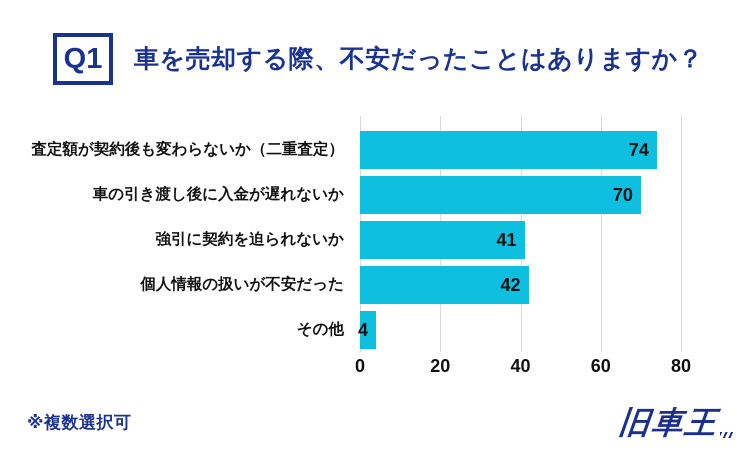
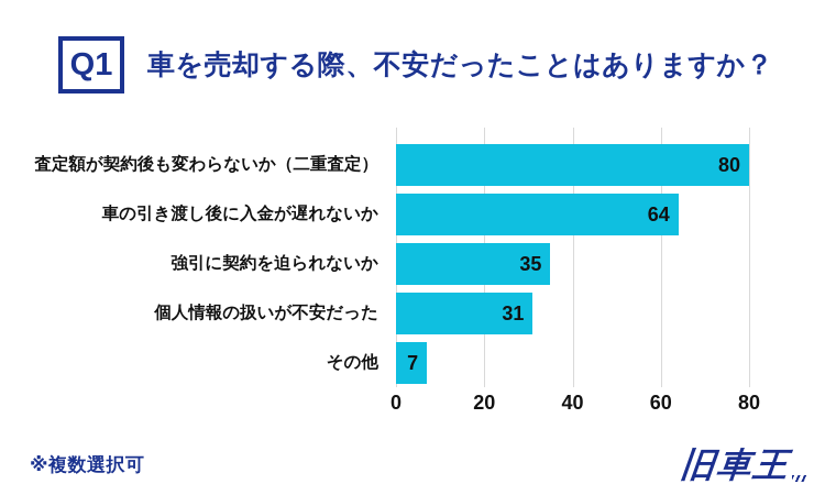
査定額が契約後も変わらないか（二重査定）: 74 -> 80
車の引き渡し後に入金が遅れないか: 70 -> 64
強引に契約を迫られないか: 41 -> 35
個人情報の扱いが不安だった: 42 -> 31
その他: 4 -> 7
